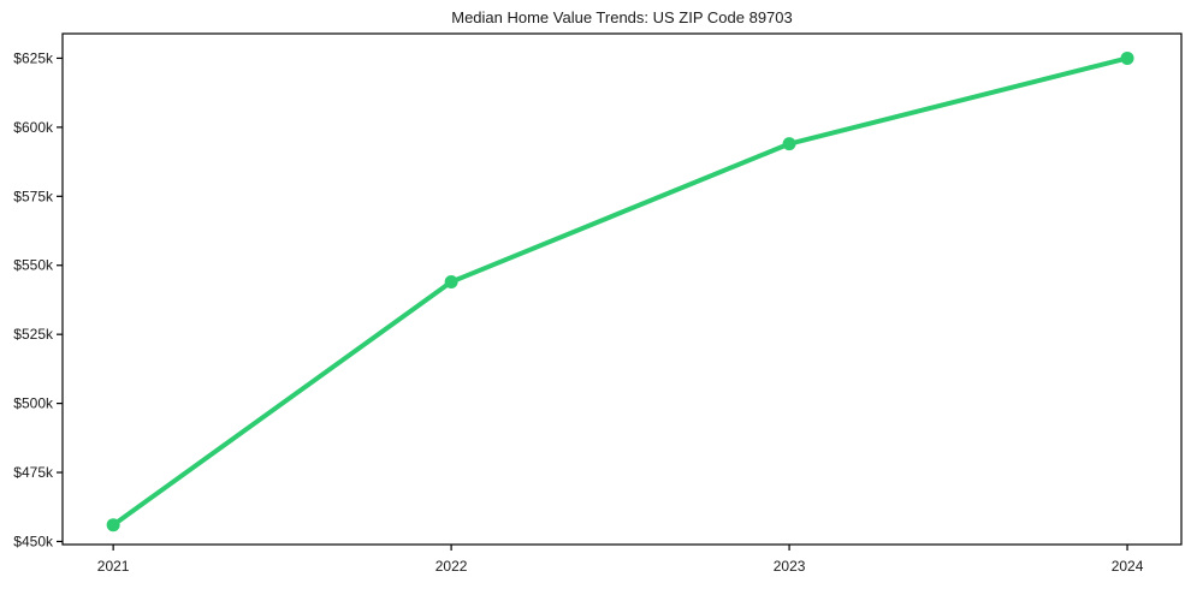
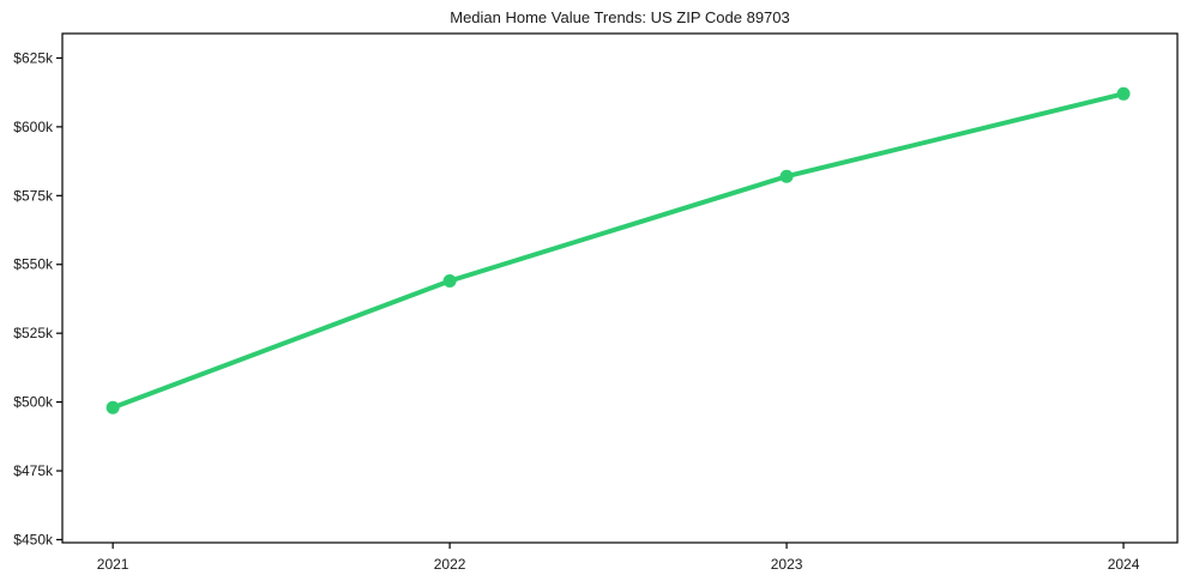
2021: $456k -> $498k
2023: $594k -> $582k
2024: $625k -> $612k
